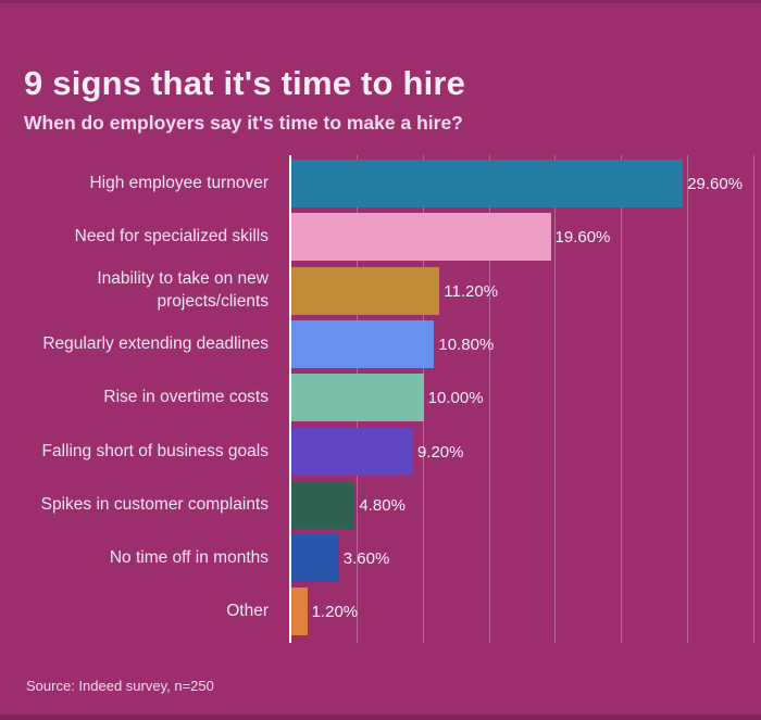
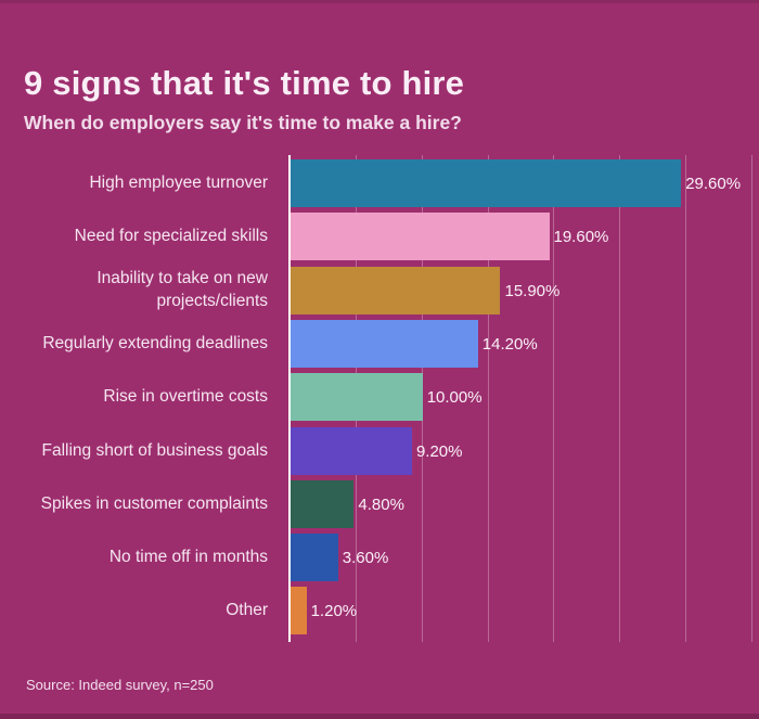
Inability to take on new projects/clients: 11.20% -> 15.90%
Regularly extending deadlines: 10.80% -> 14.20%
